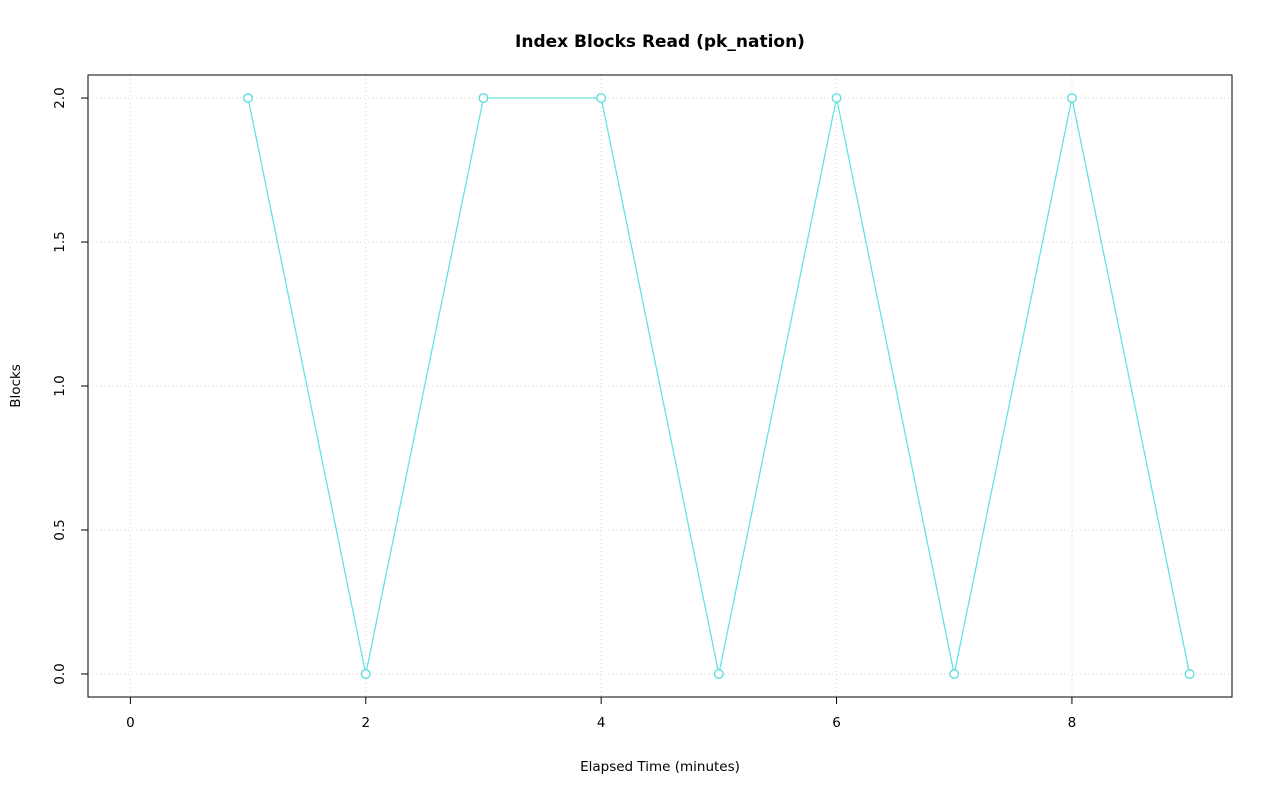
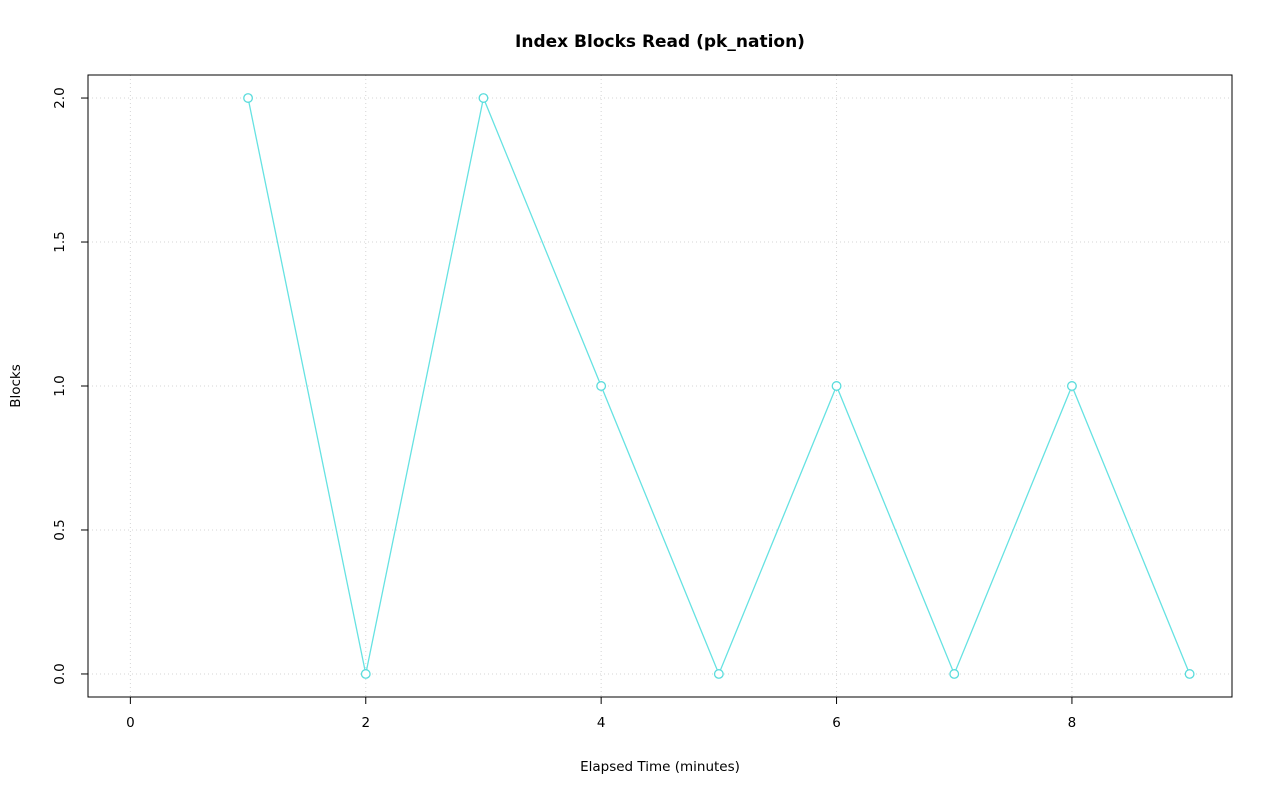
4: 2 -> 1
6: 2 -> 1
8: 2 -> 1
